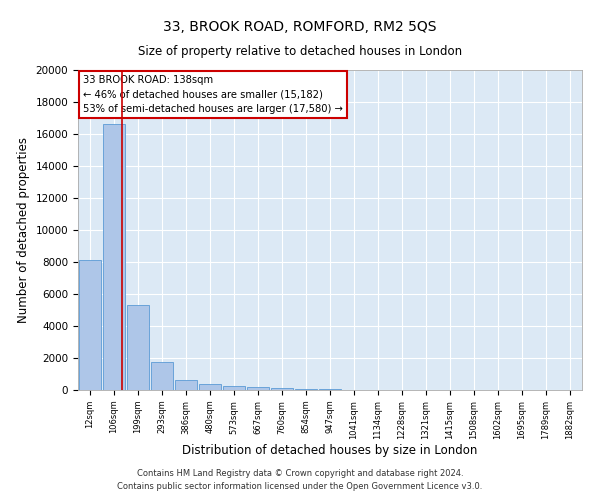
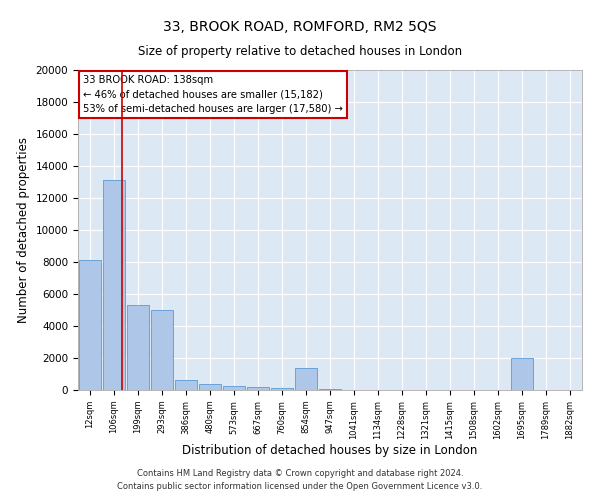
106sqm: 16600 -> 13100
293sqm: 1800 -> 5000
854sqm: 100 -> 1400
1695sqm: 0 -> 2000
